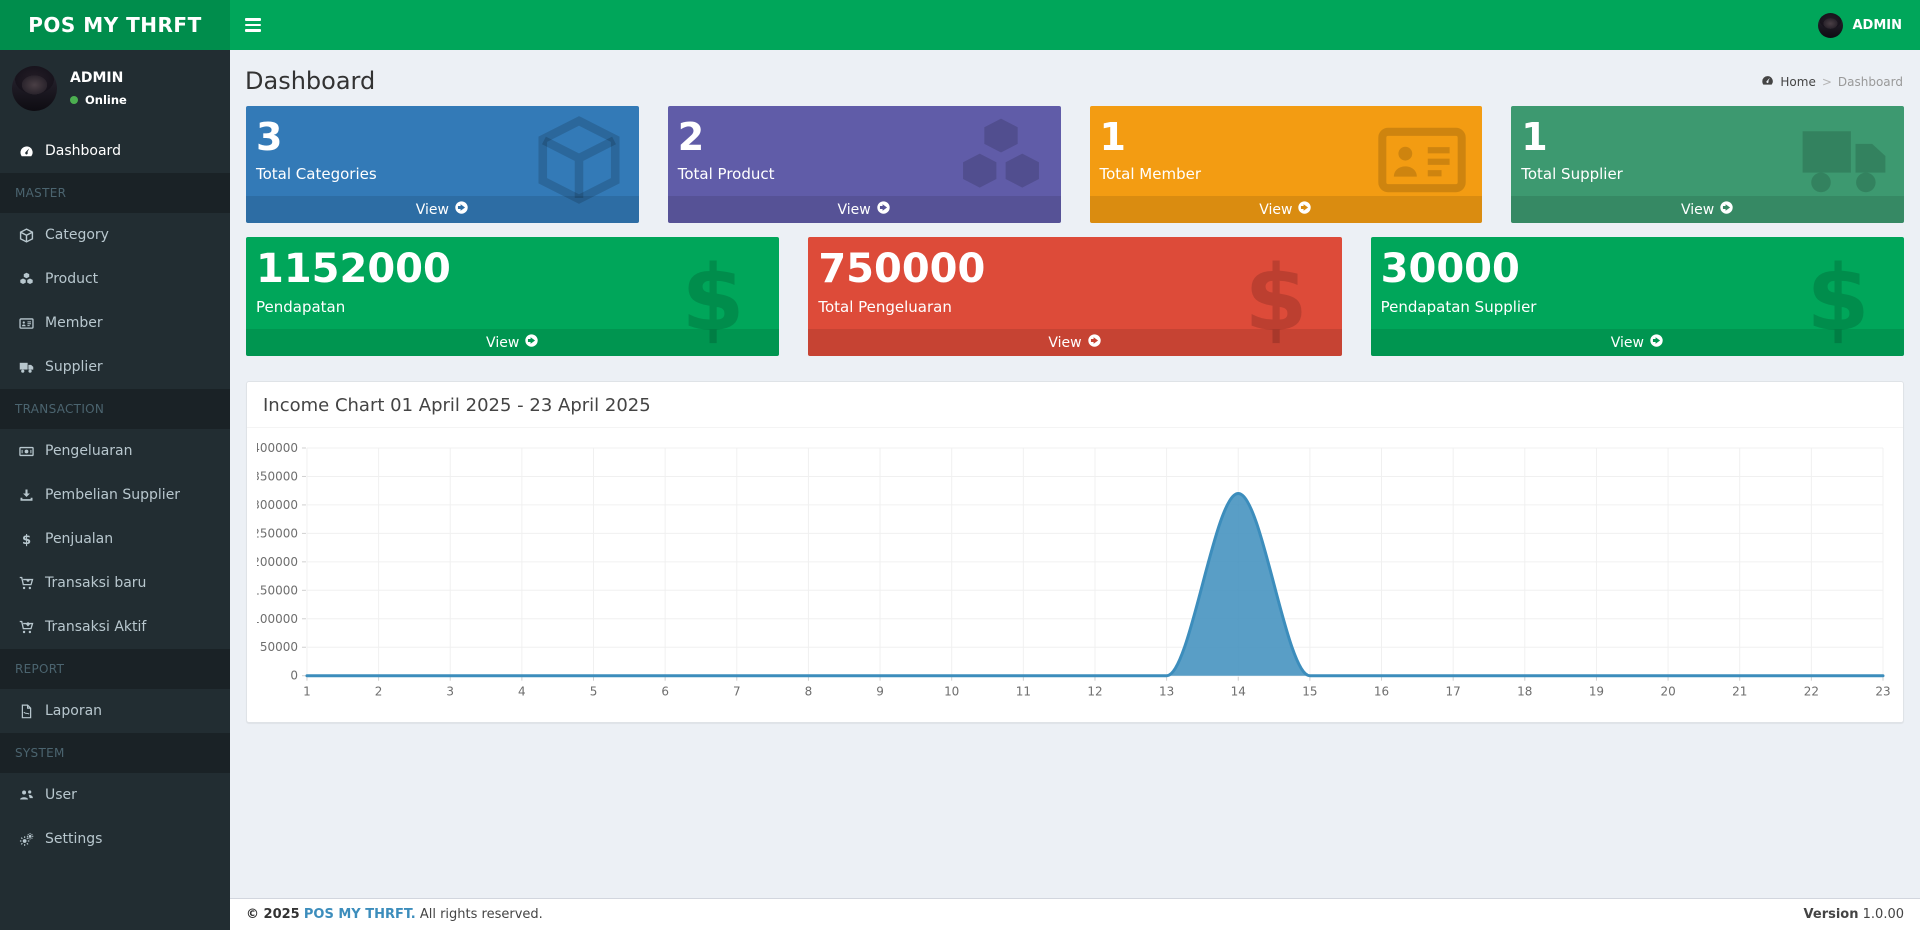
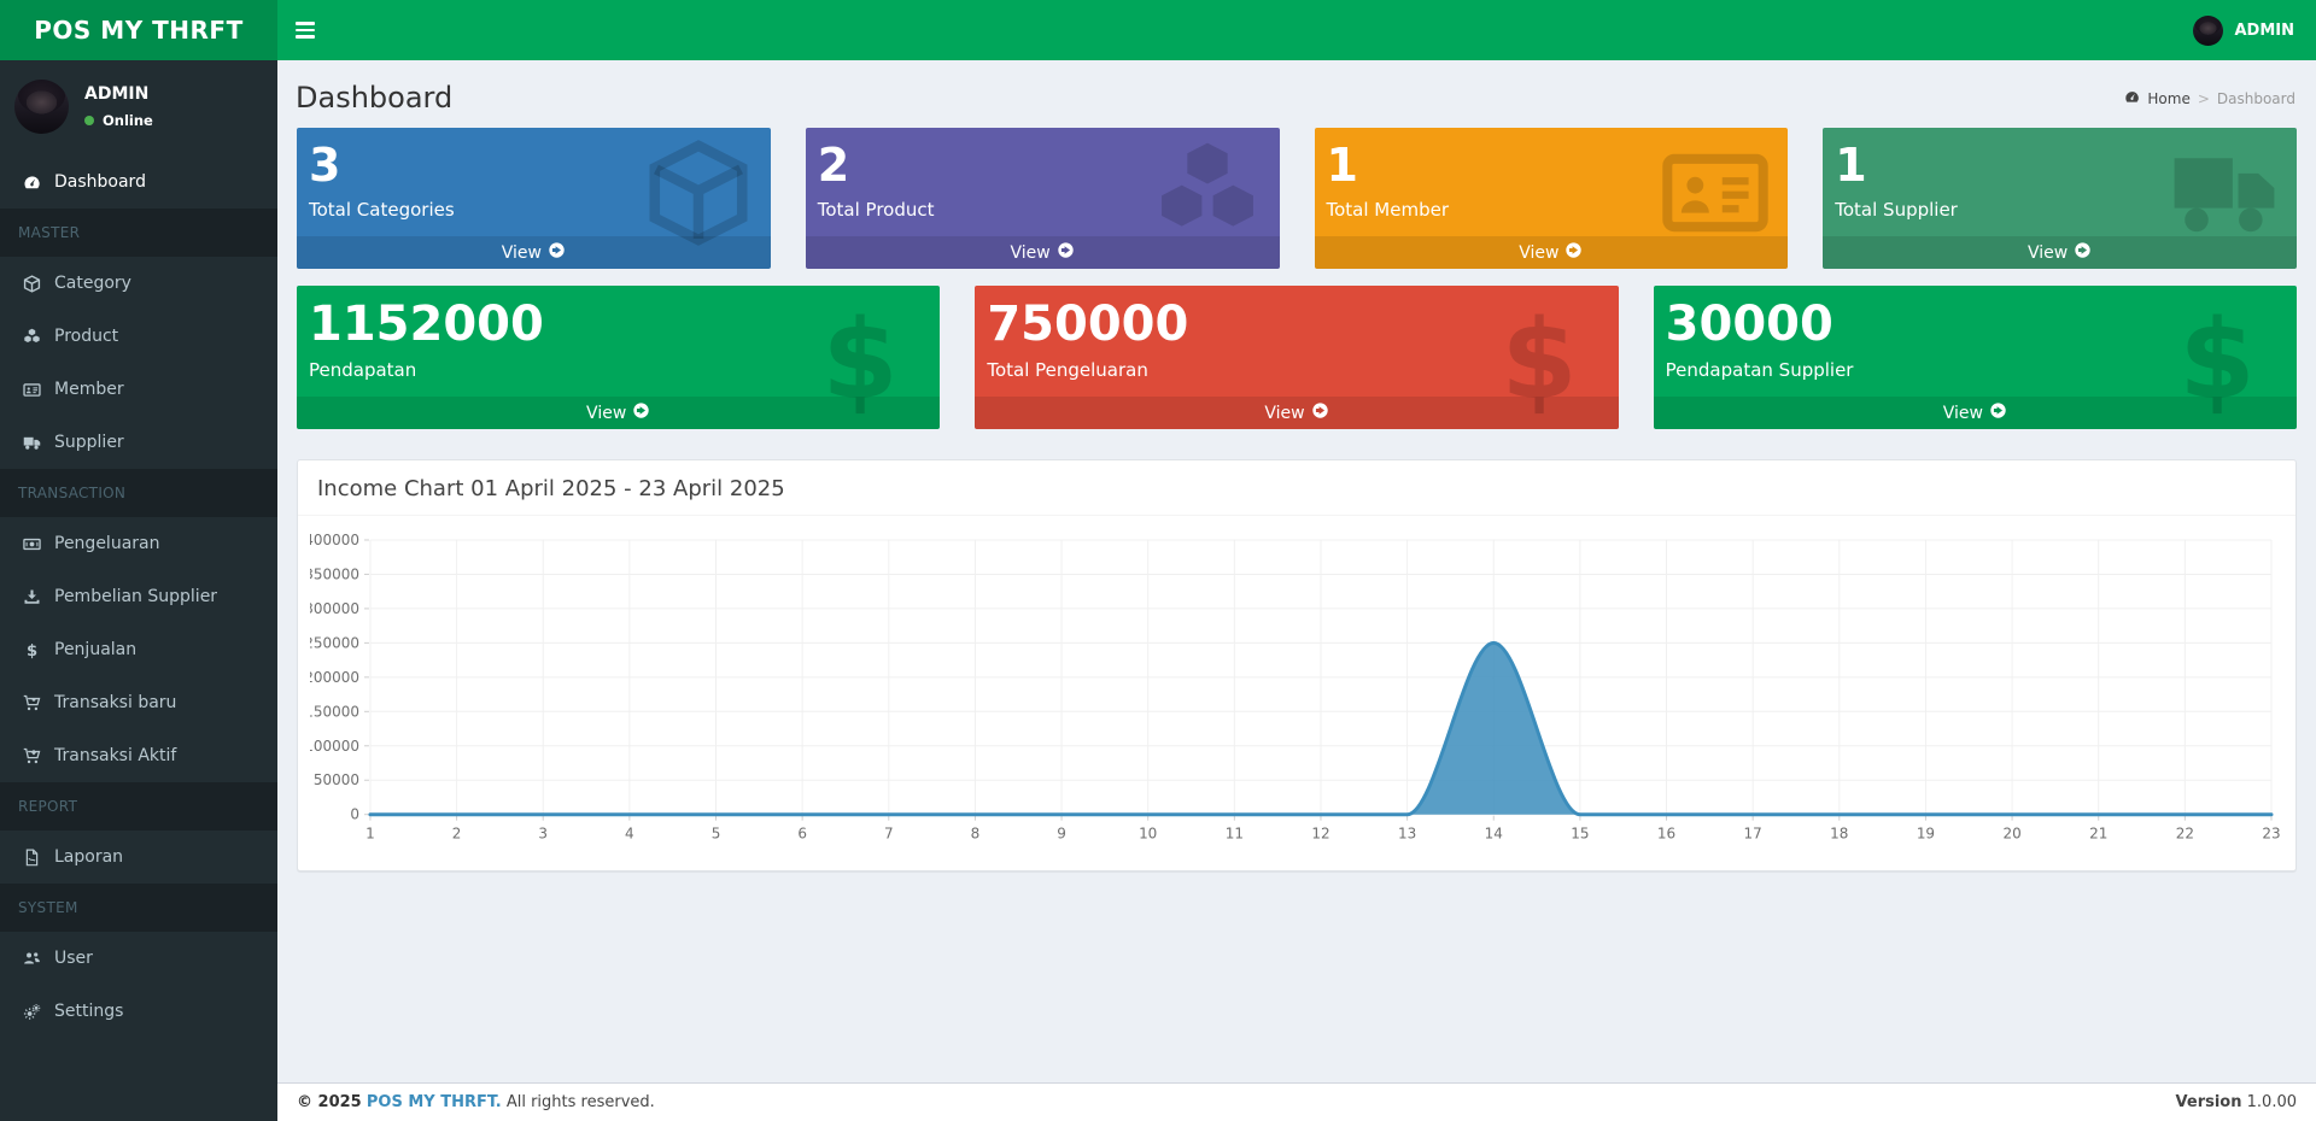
14: 320000 -> 250000
